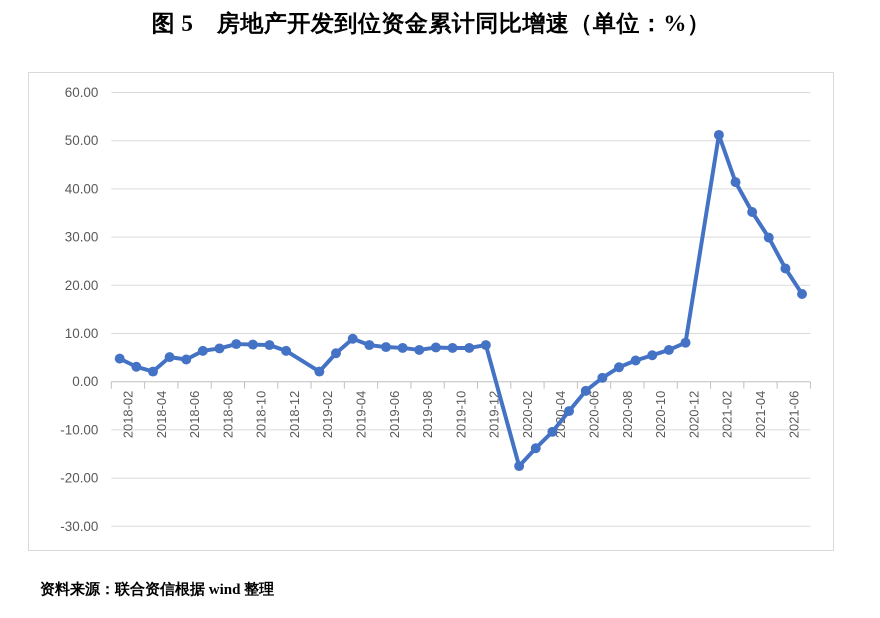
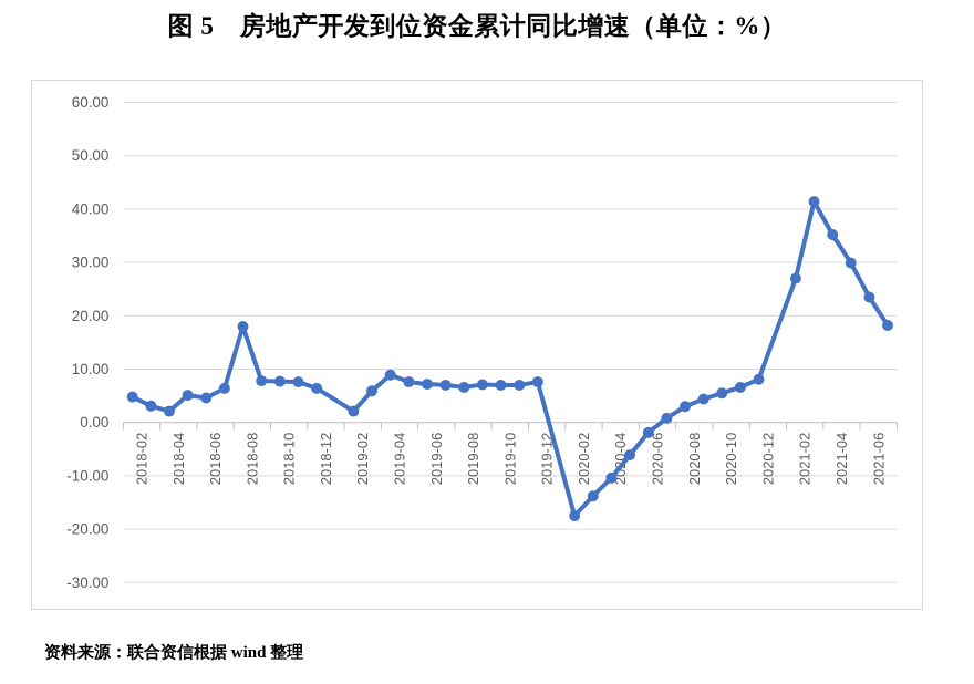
2018-08: 7 -> 18
2021-02: 51 -> 27
